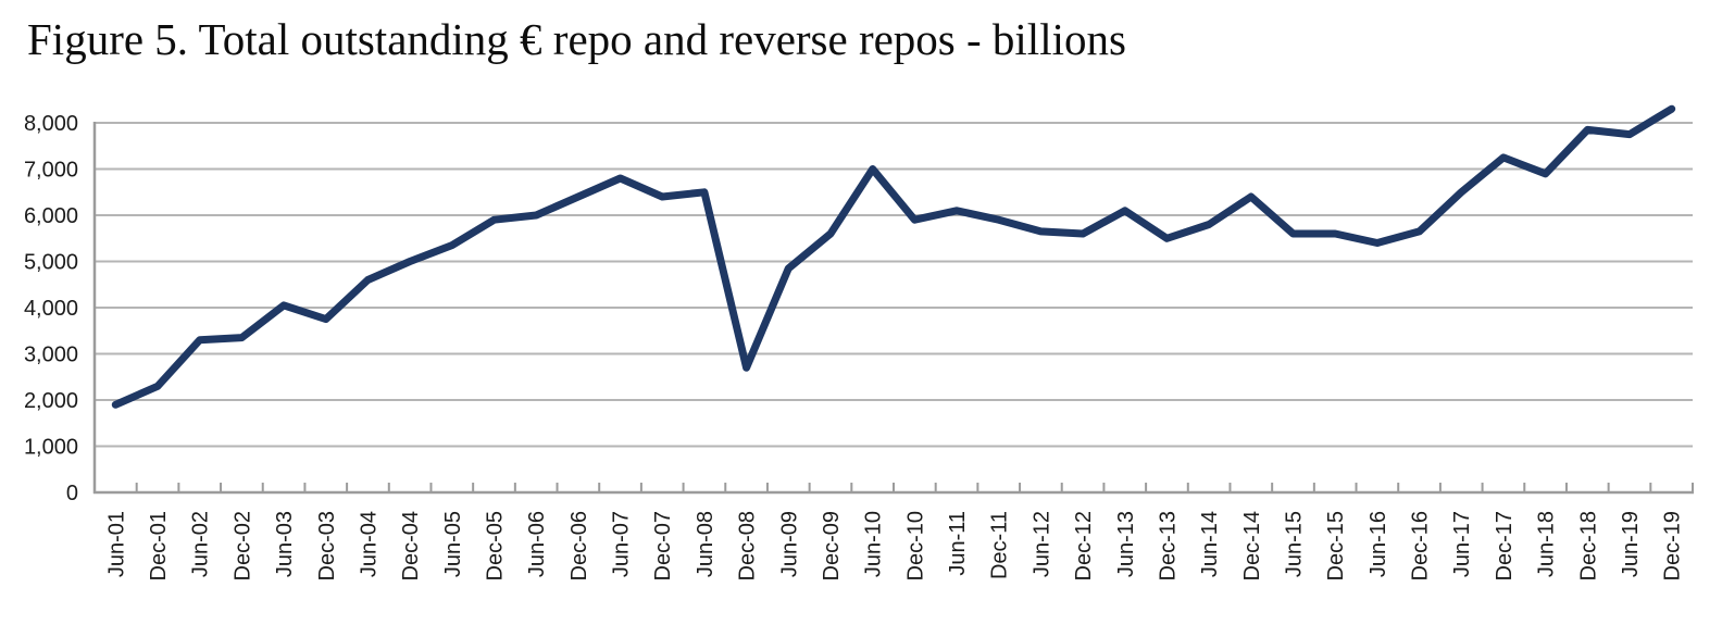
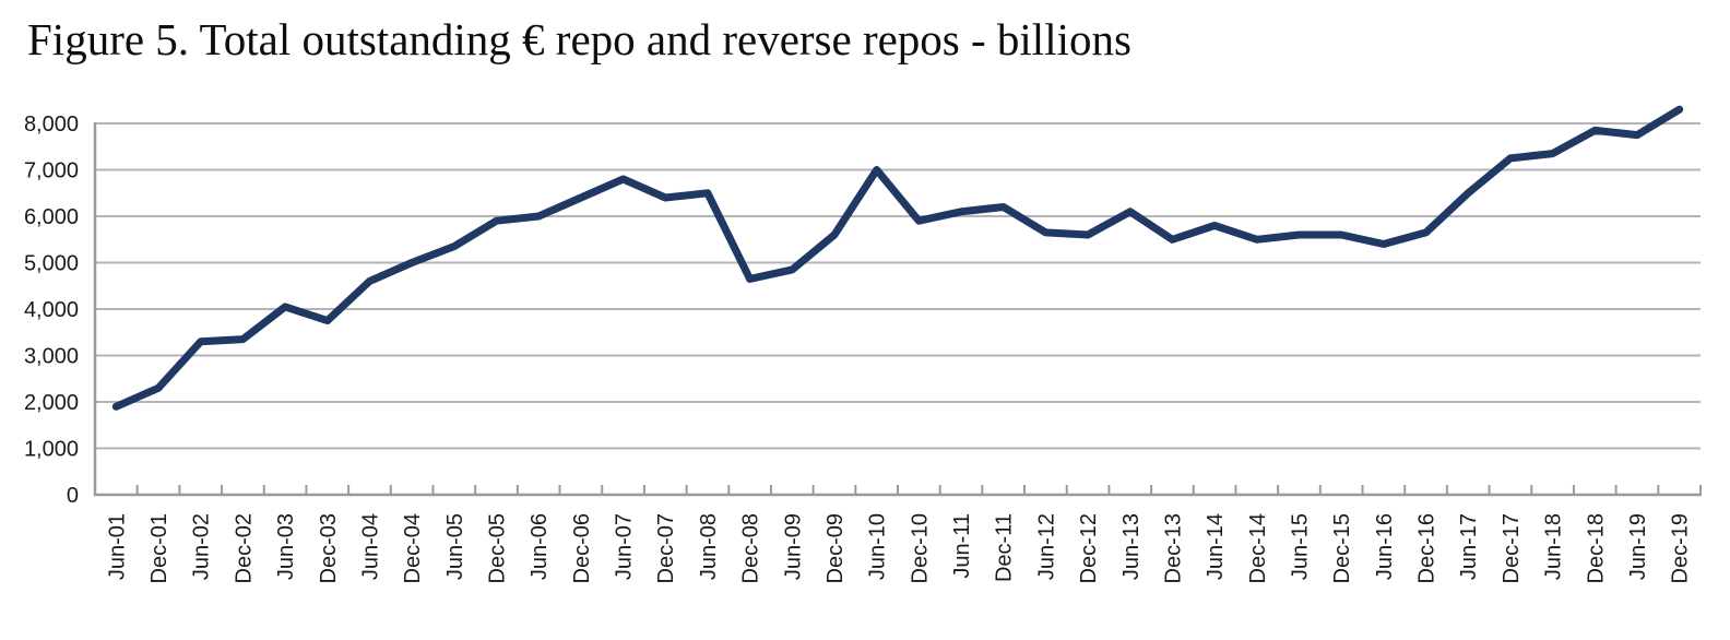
Dec-08: 2700 -> 4600
Dec-11: 5900 -> 6200
Dec-14: 6400 -> 5500
Jun-18: 6900 -> 7400
